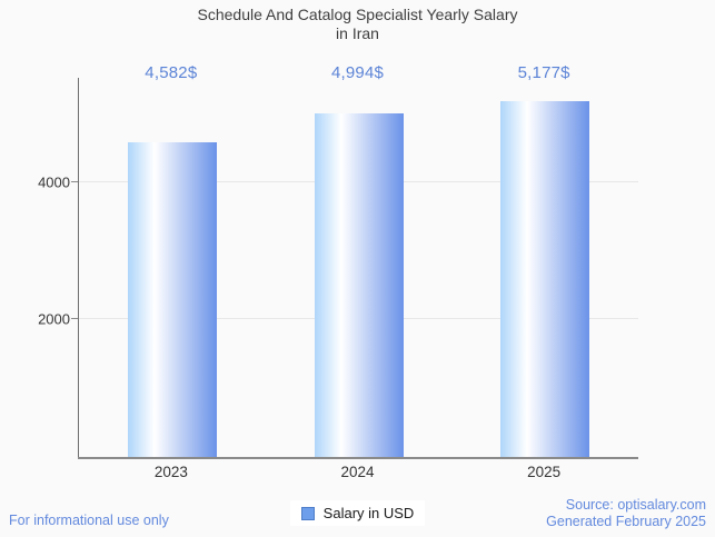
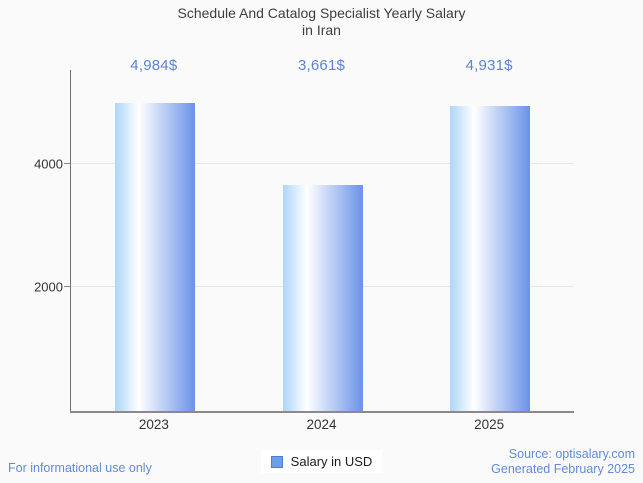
2023: 4,582 -> 4,984
2024: 4,994 -> 3,661
2025: 5,177 -> 4,931
